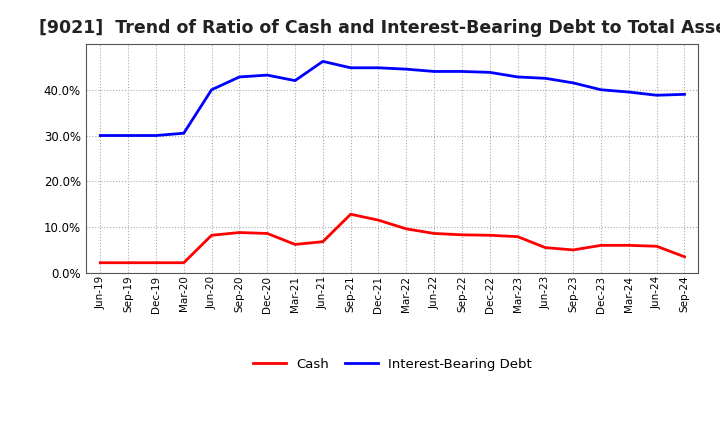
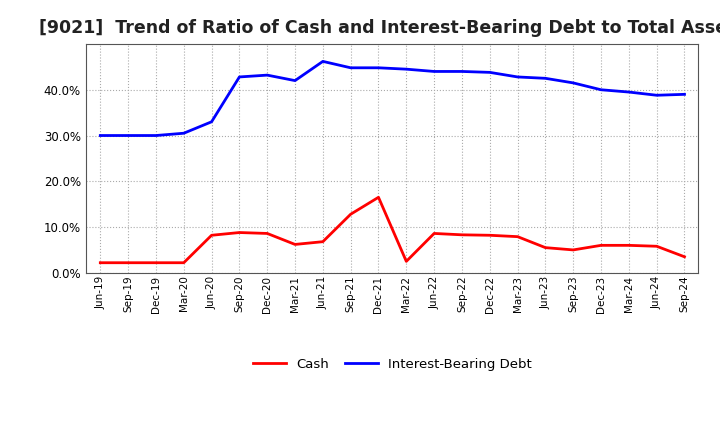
Interest-Bearing Debt/Jun-20: 40.0% -> 33.0%
Cash/Dec-21: 11.5% -> 16.5%
Cash/Mar-22: 9.6% -> 2.5%
